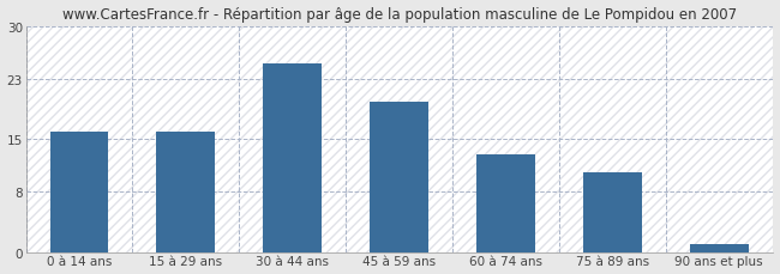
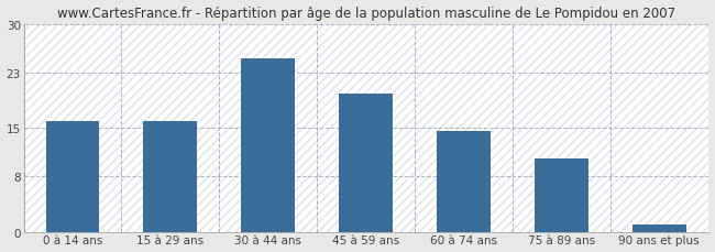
60 à 74 ans: 13.0 -> 14.5
